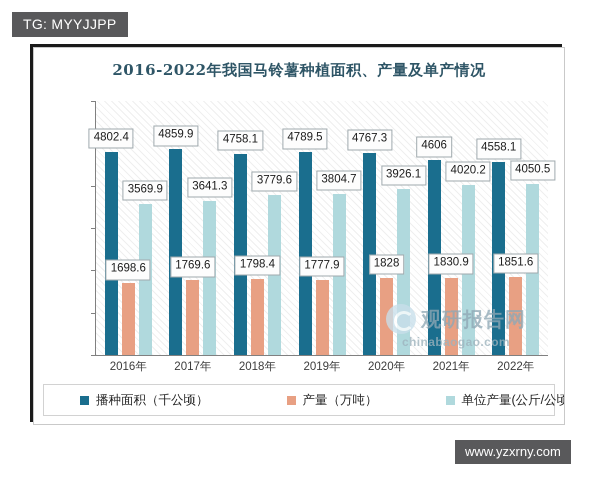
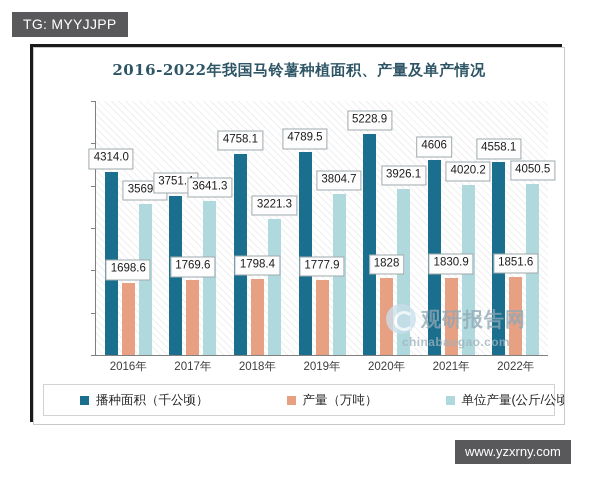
播种面积（千公顷）/2016年: 4802.4 -> 4314.0
播种面积（千公顷）/2017年: 4859.9 -> 3751.4
单位产量(公斤/公顷)/2018年: 3779.6 -> 3221.3
播种面积（千公顷）/2020年: 4767.3 -> 5228.9
